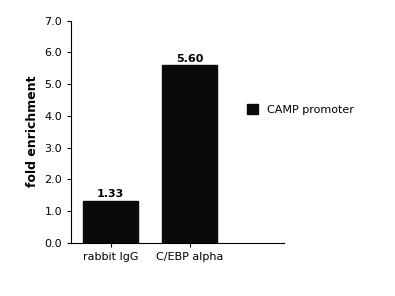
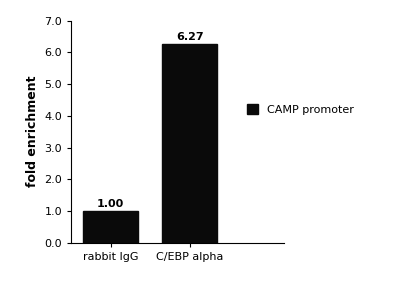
rabbit IgG: 1.33 -> 1.00
C/EBP alpha: 5.60 -> 6.27
